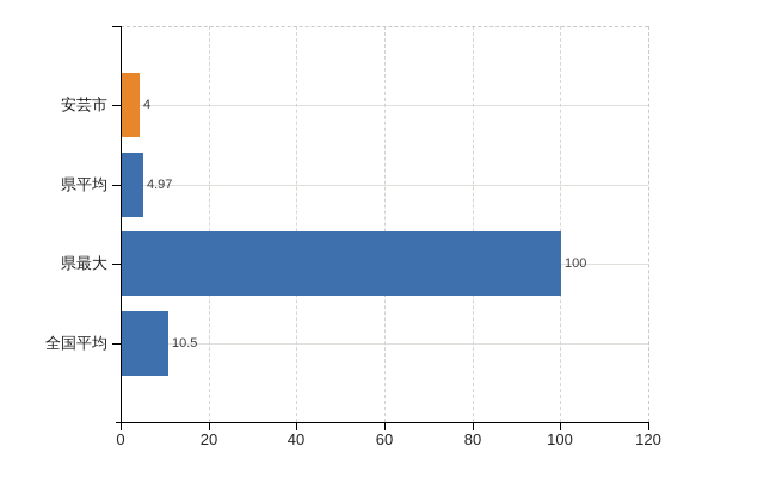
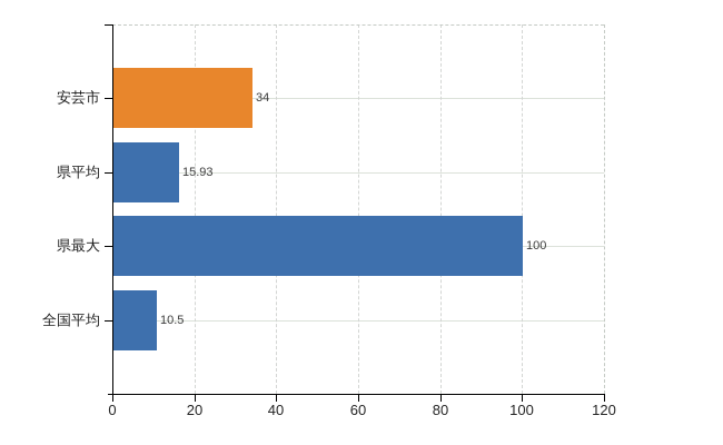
安芸市: 4 -> 34
県平均: 4.97 -> 15.93
